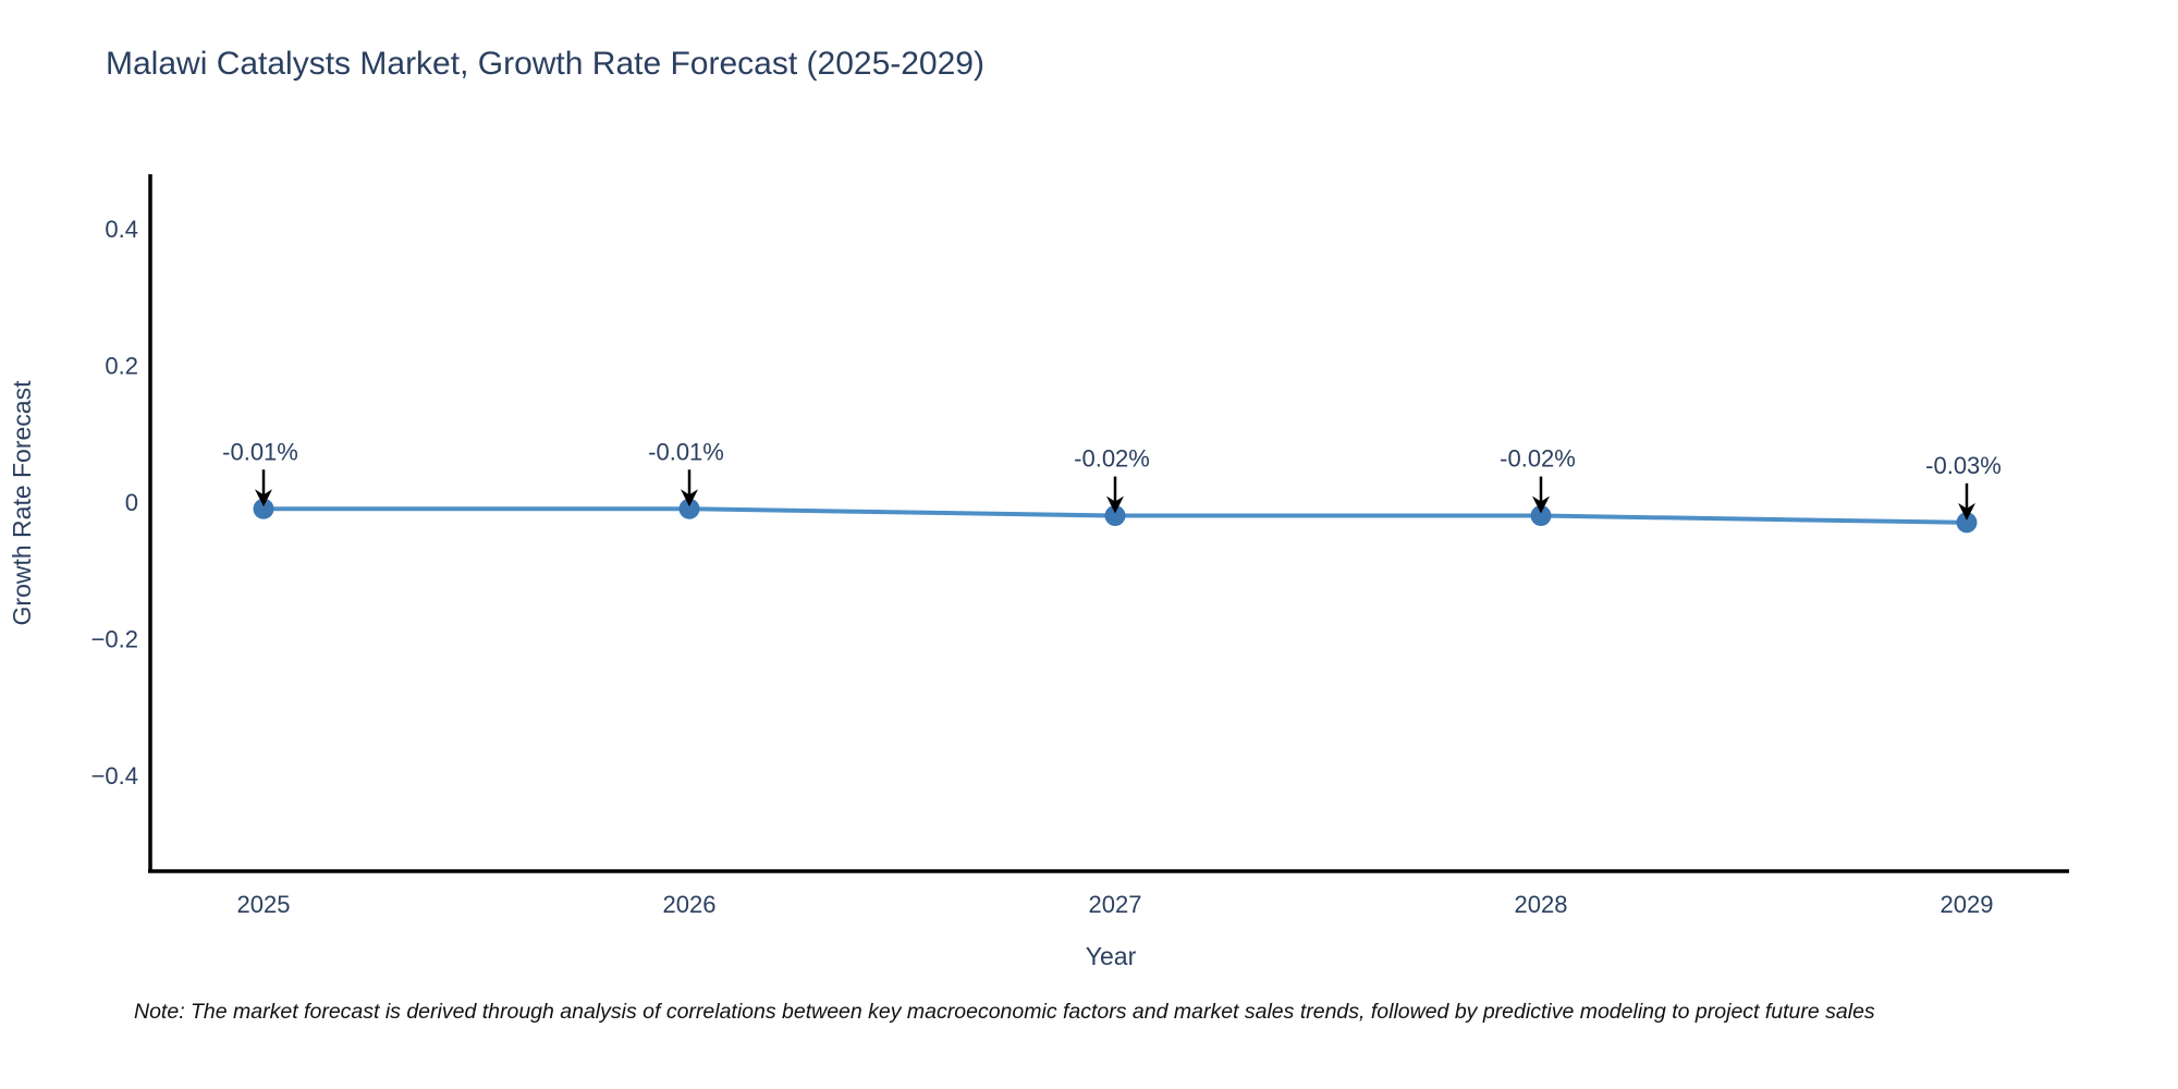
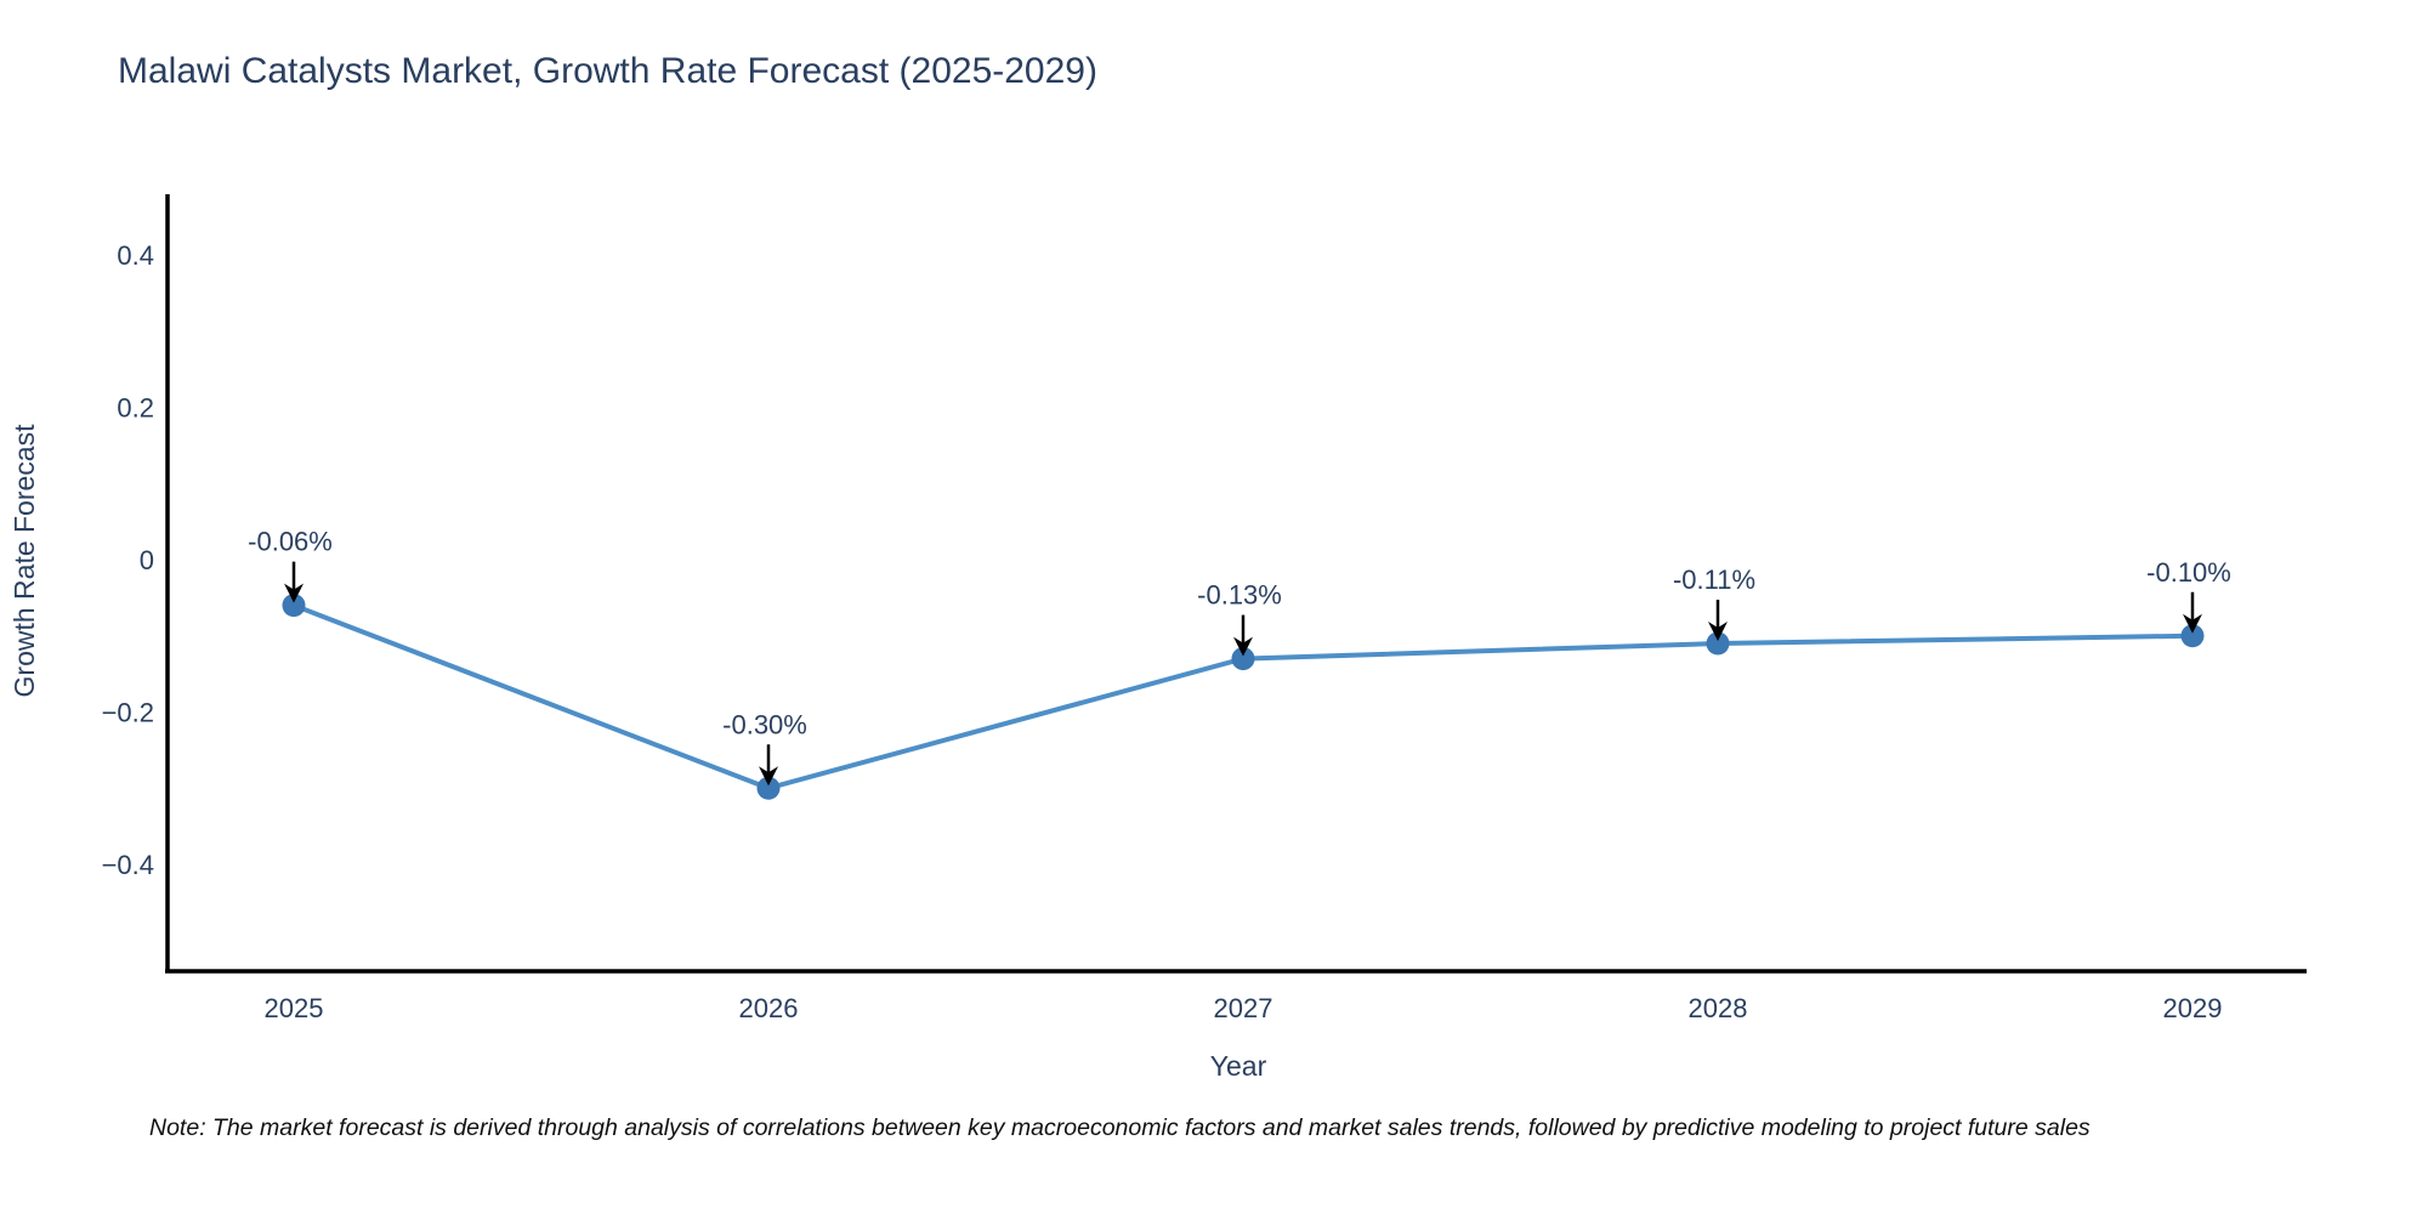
2025: -0.01% -> -0.06%
2026: -0.01% -> -0.30%
2027: -0.02% -> -0.13%
2028: -0.02% -> -0.11%
2029: -0.03% -> -0.10%
